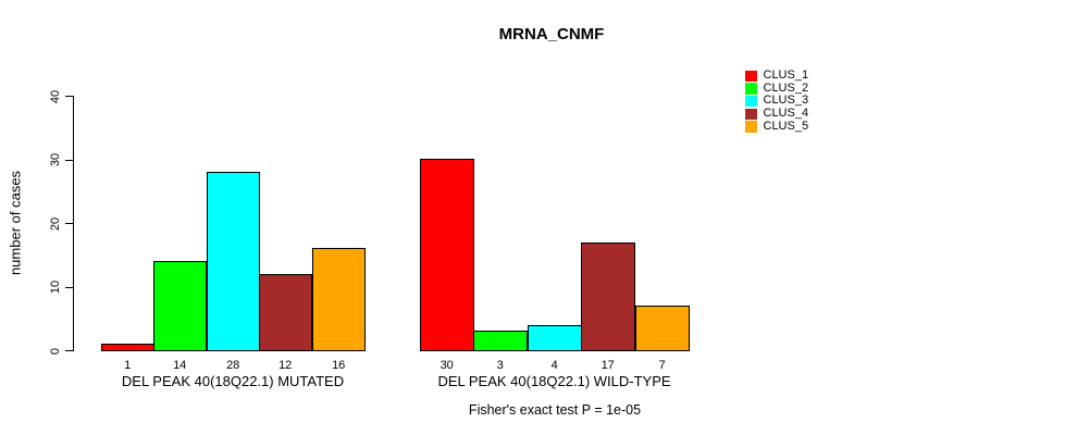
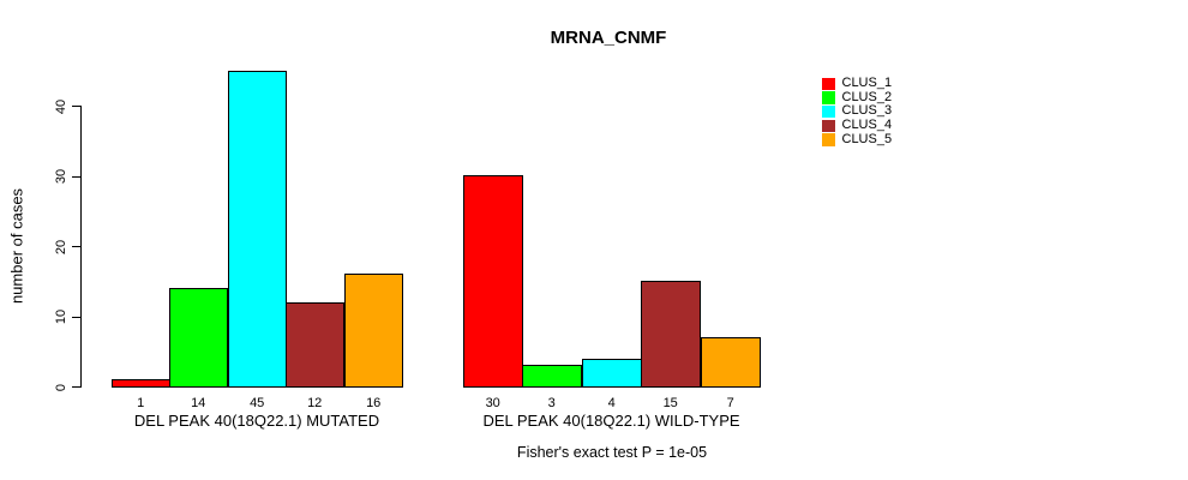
CLUS_3/DEL PEAK 40(18Q22.1) MUTATED: 28 -> 45
CLUS_4/DEL PEAK 40(18Q22.1) WILD-TYPE: 17 -> 15
